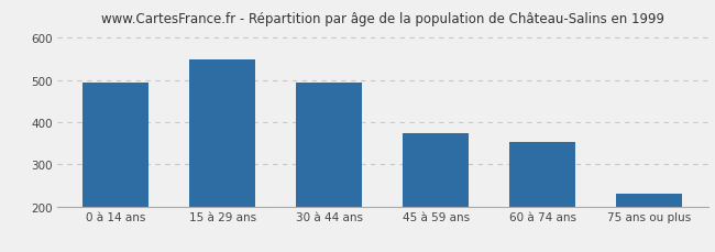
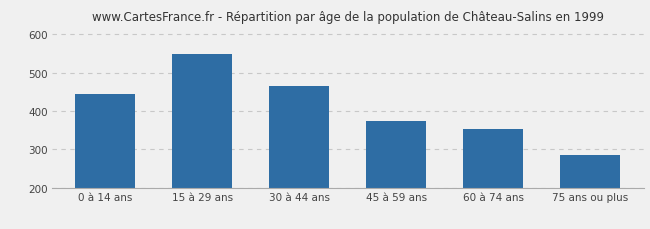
0 à 14 ans: 493 -> 445
30 à 44 ans: 493 -> 465
75 ans ou plus: 230 -> 285
